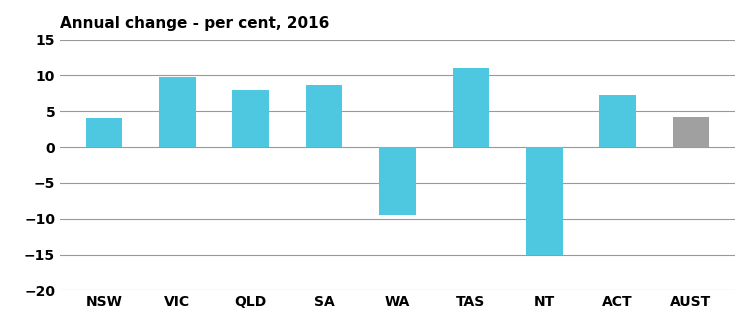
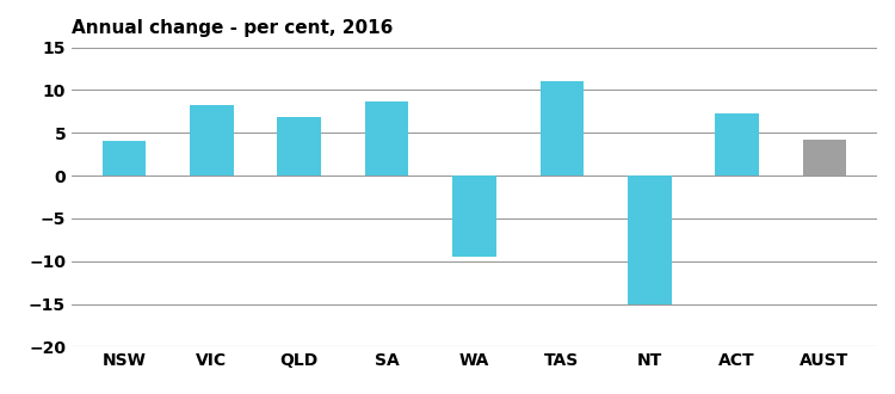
VIC: 9.8 -> 8.2
QLD: 8.0 -> 6.8
